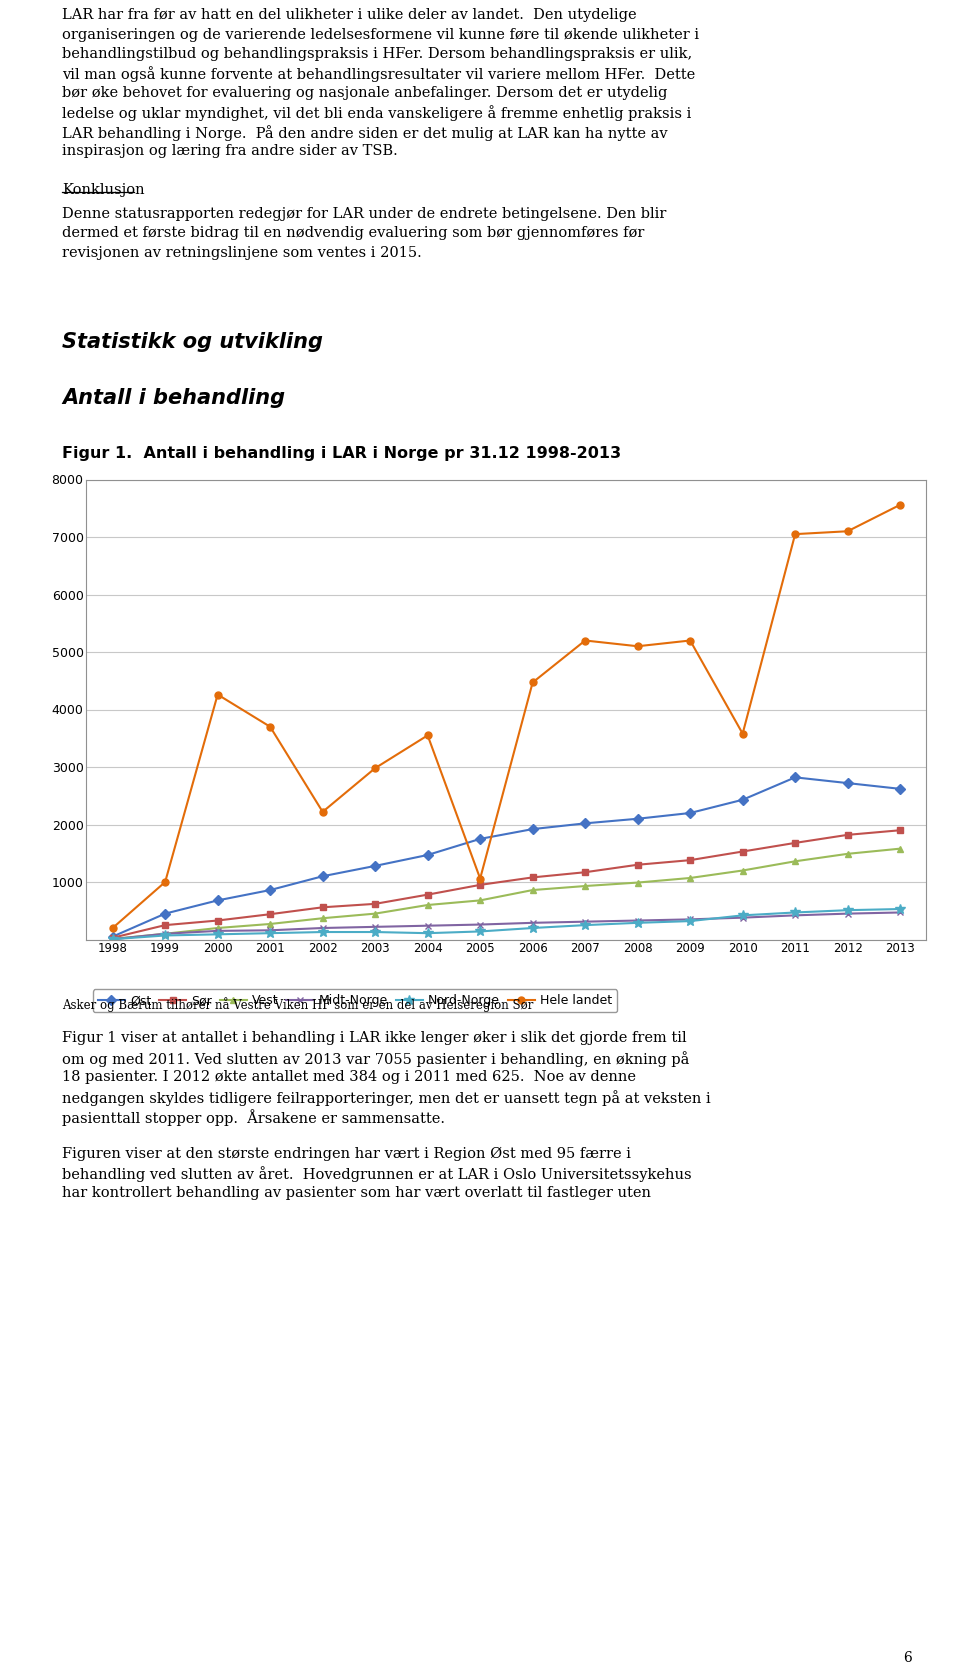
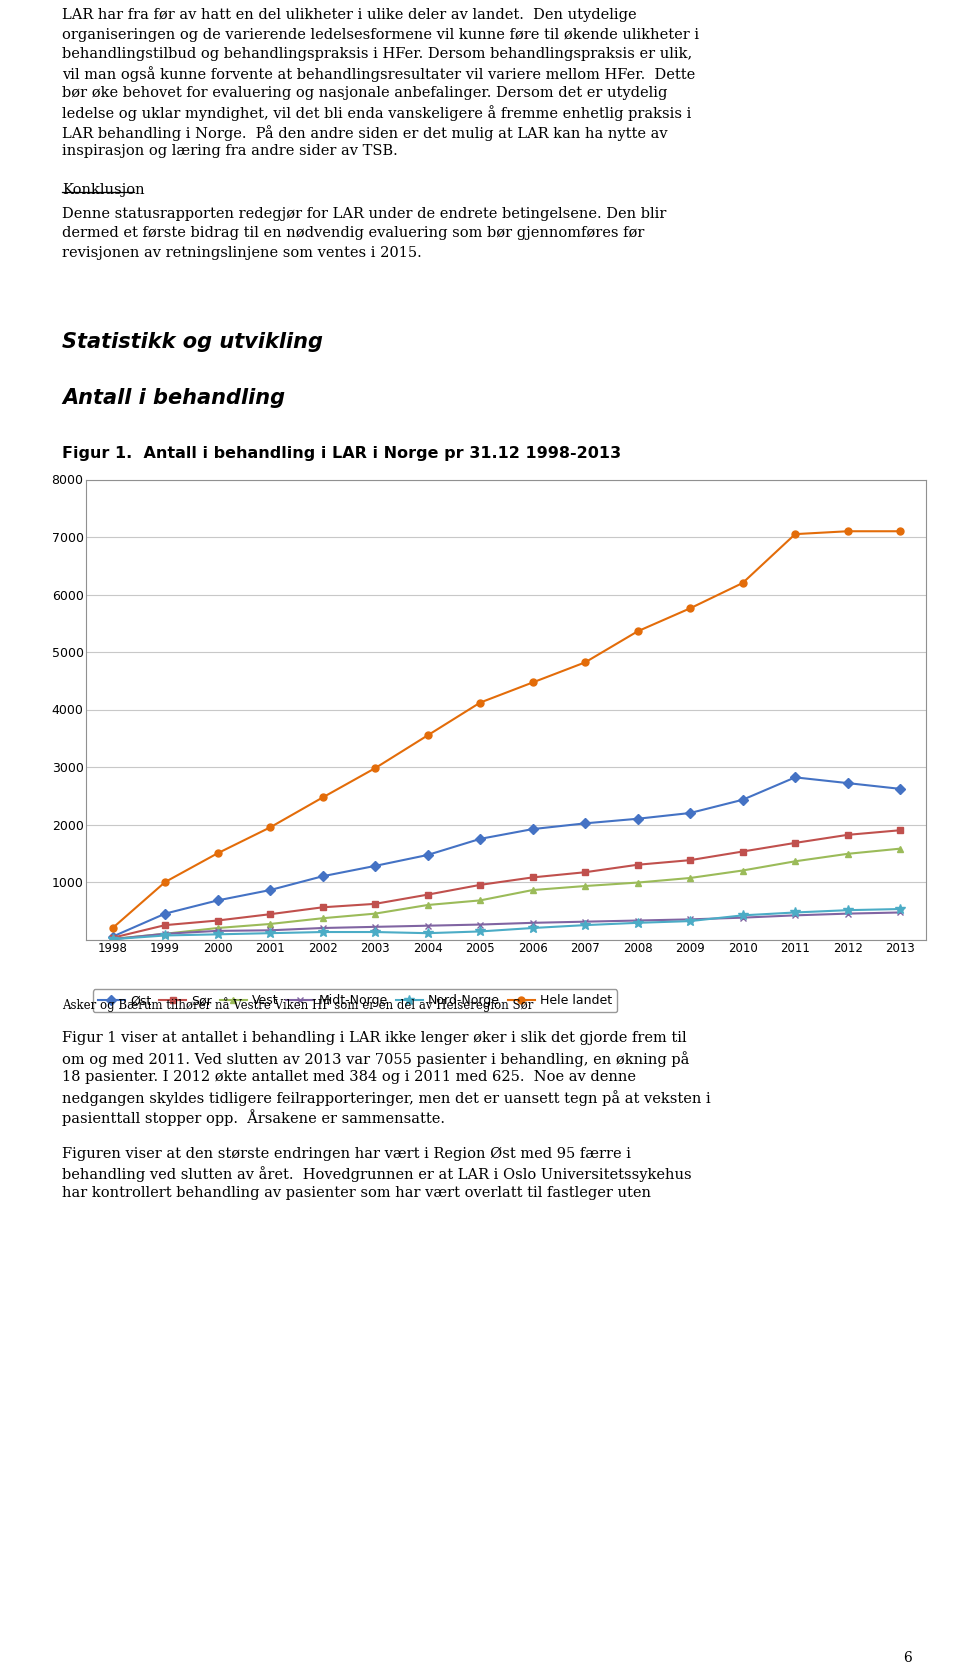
Hele landet/2000: 4260 -> 1500
Hele landet/2001: 3700 -> 1950
Hele landet/2002: 2220 -> 2470
Hele landet/2005: 1060 -> 4120
Hele landet/2007: 5200 -> 4820
Hele landet/2008: 5100 -> 5360
Hele landet/2009: 5200 -> 5760
Hele landet/2010: 3580 -> 6200
Hele landet/2013: 7560 -> 7100
